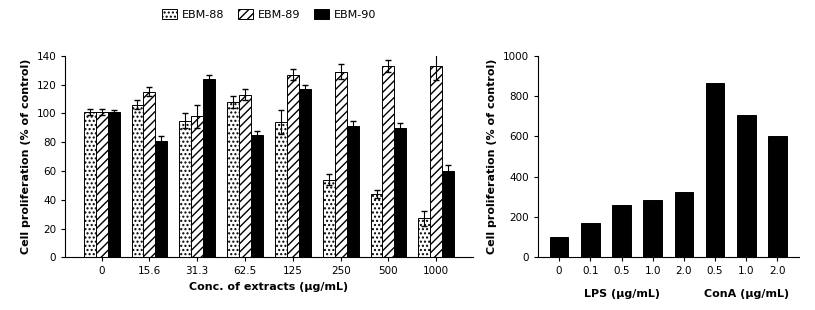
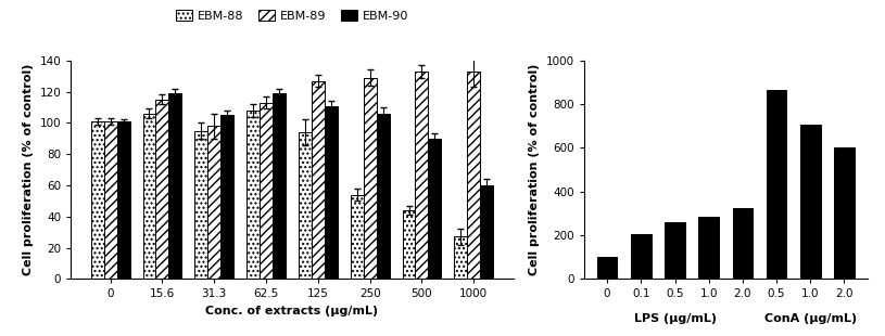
EBM-90/15.6: 81 -> 119
EBM-90/31.3: 124 -> 105
EBM-90/62.5: 85 -> 119
EBM-90/125: 117 -> 111
EBM-90/250: 91 -> 106
0.1: 170 -> 205
